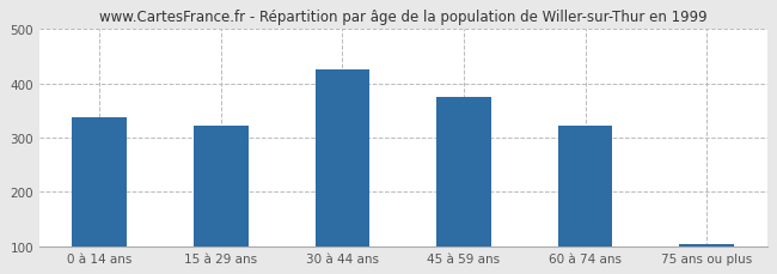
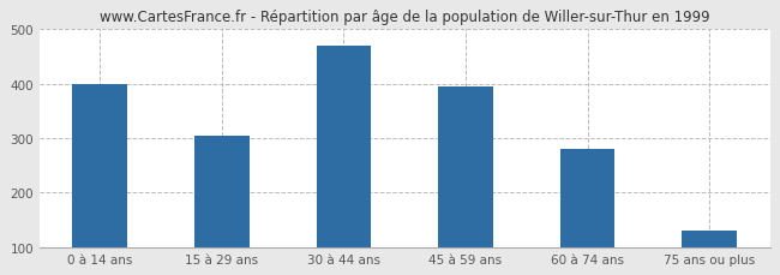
0 à 14 ans: 338 -> 400
15 à 29 ans: 323 -> 305
30 à 44 ans: 425 -> 470
45 à 59 ans: 375 -> 395
60 à 74 ans: 323 -> 280
75 ans ou plus: 103 -> 130
